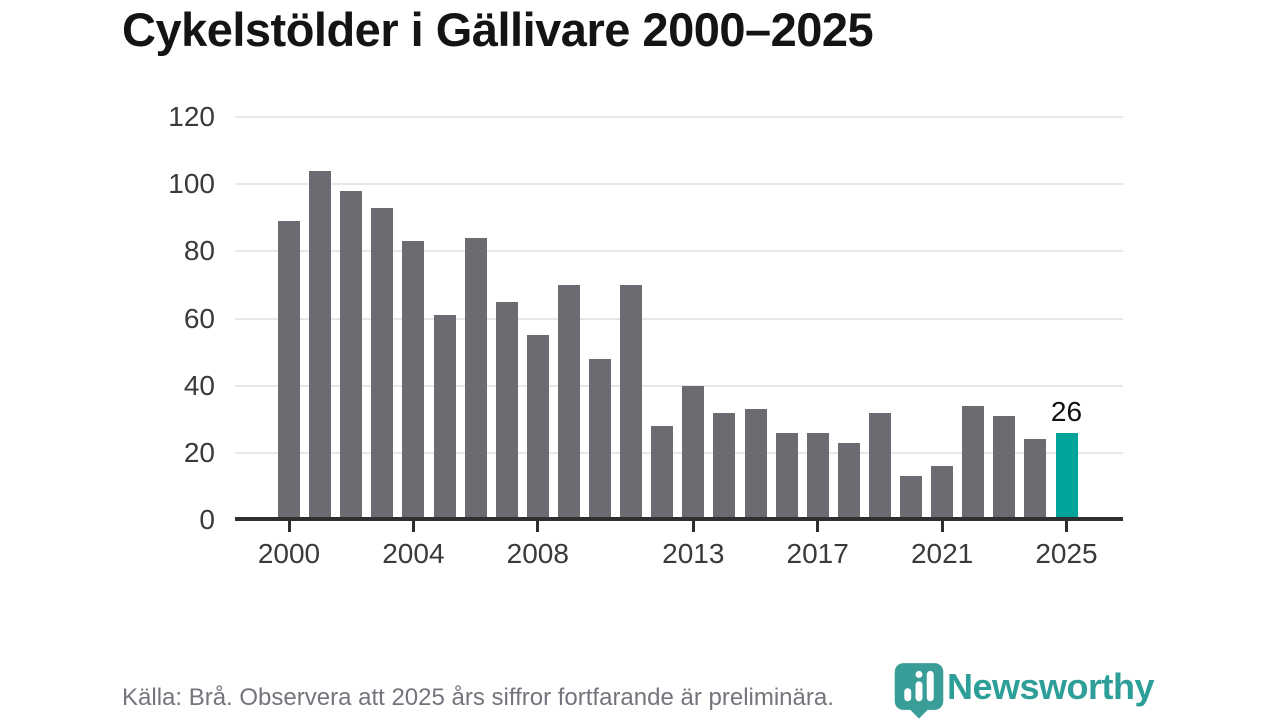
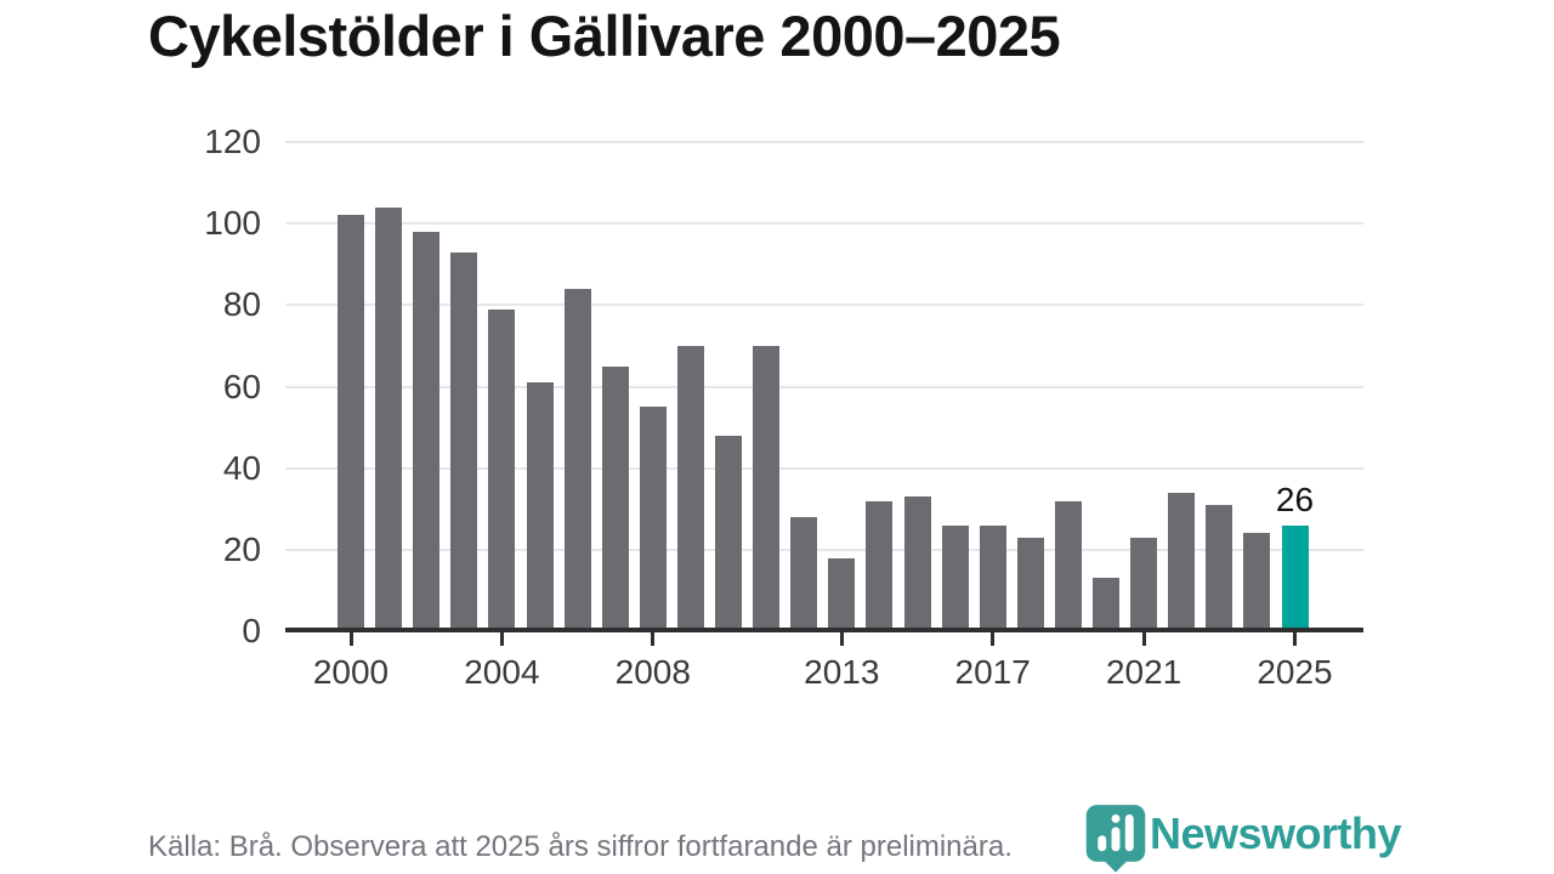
2000: 89 -> 102
2004: 83 -> 79
2013: 40 -> 18
2021: 16 -> 23
